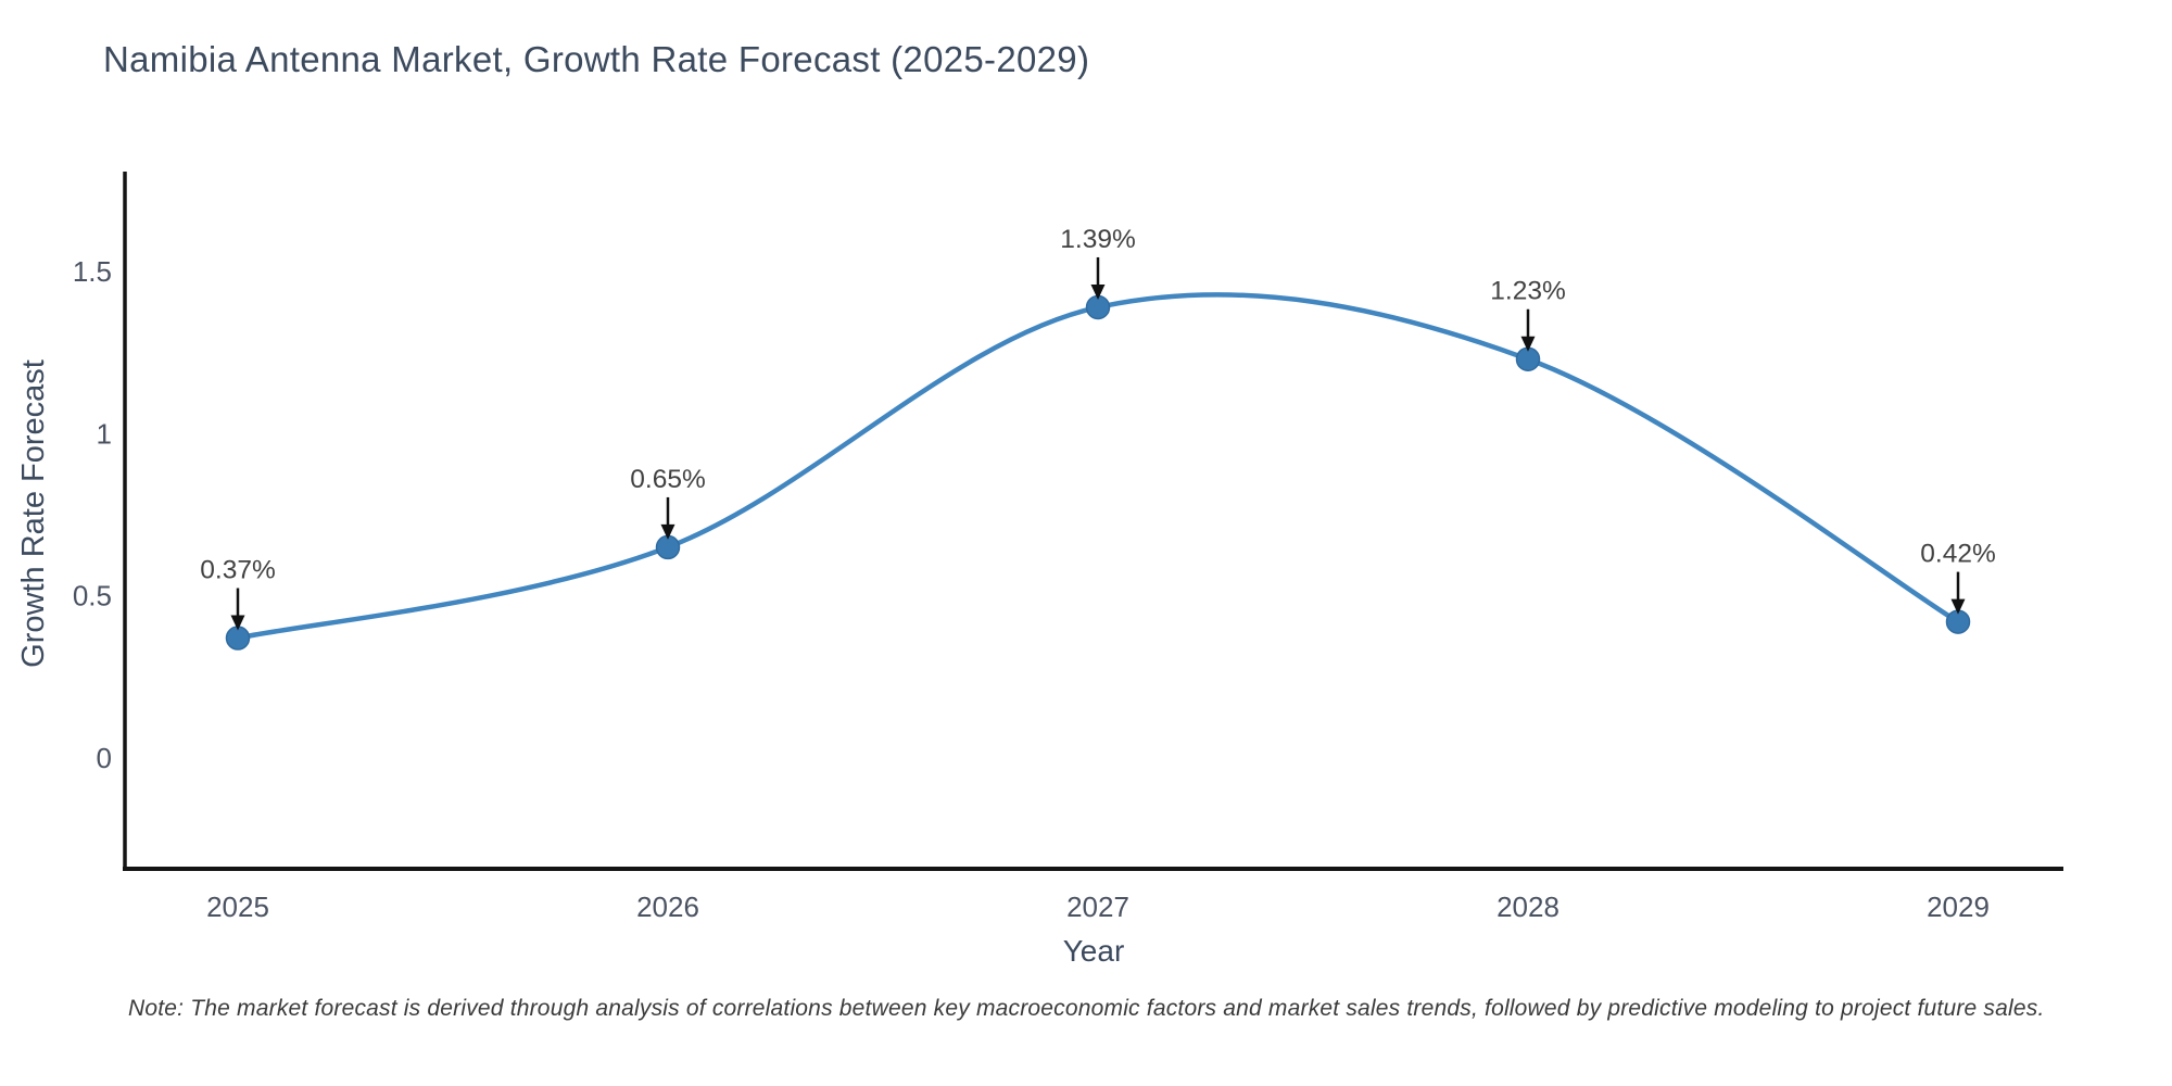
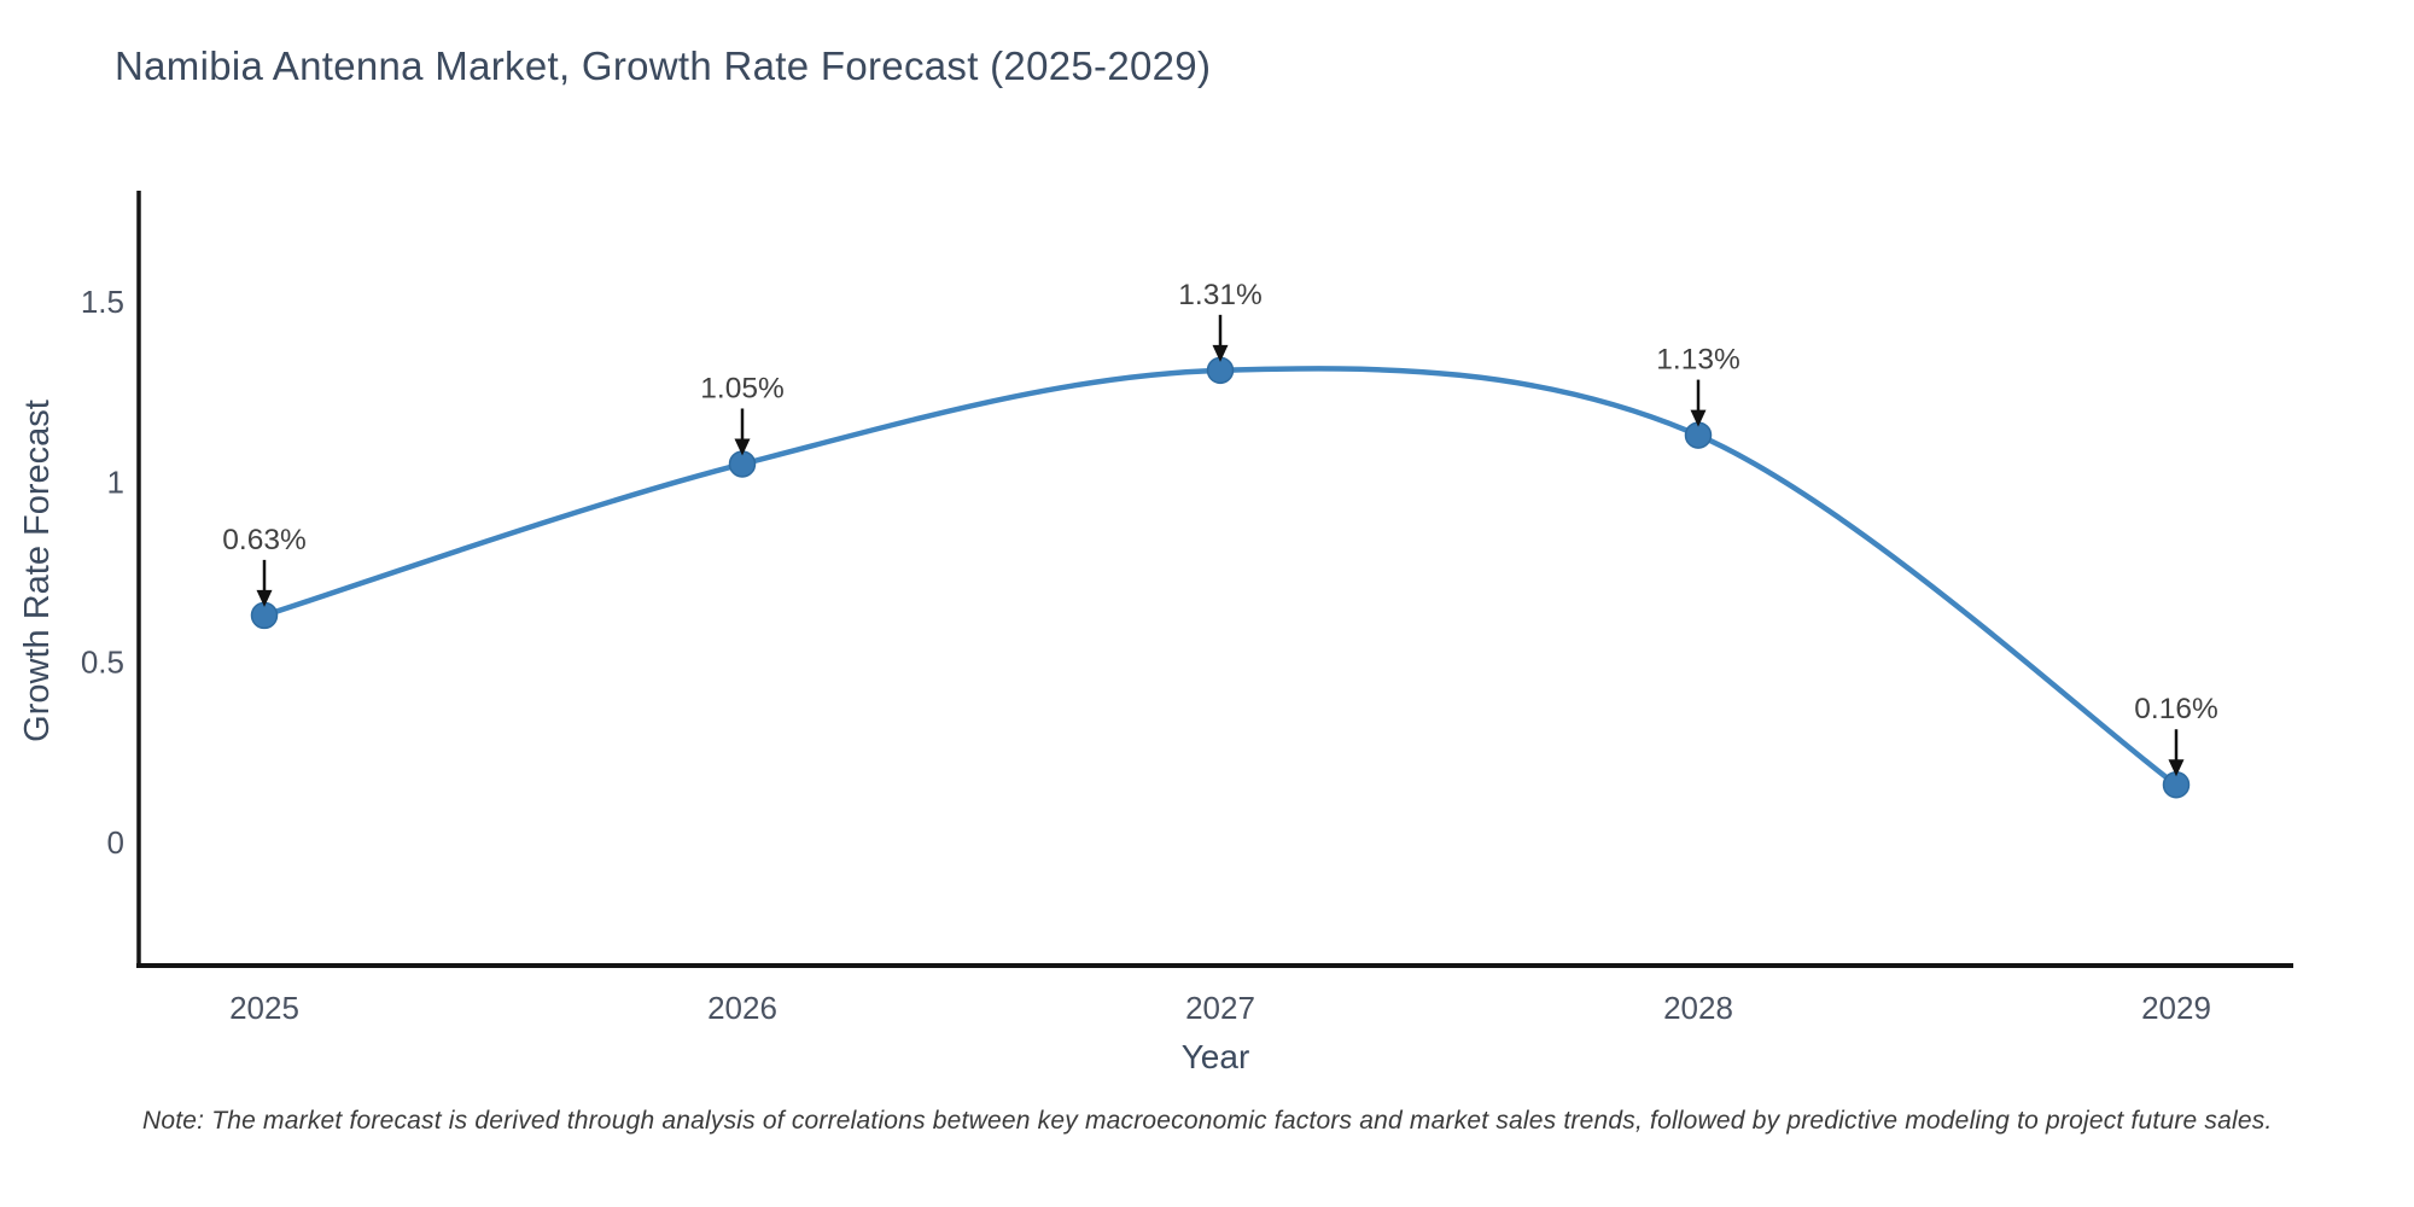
2025: 0.37% -> 0.63%
2026: 0.65% -> 1.05%
2027: 1.39% -> 1.31%
2028: 1.23% -> 1.13%
2029: 0.42% -> 0.16%
